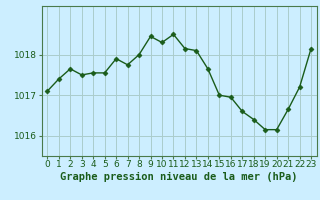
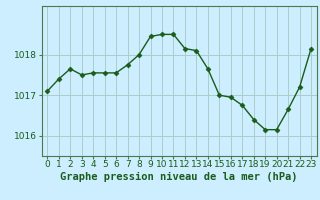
6: 1017.90 -> 1017.55
10: 1018.30 -> 1018.50
17: 1016.60 -> 1016.75
